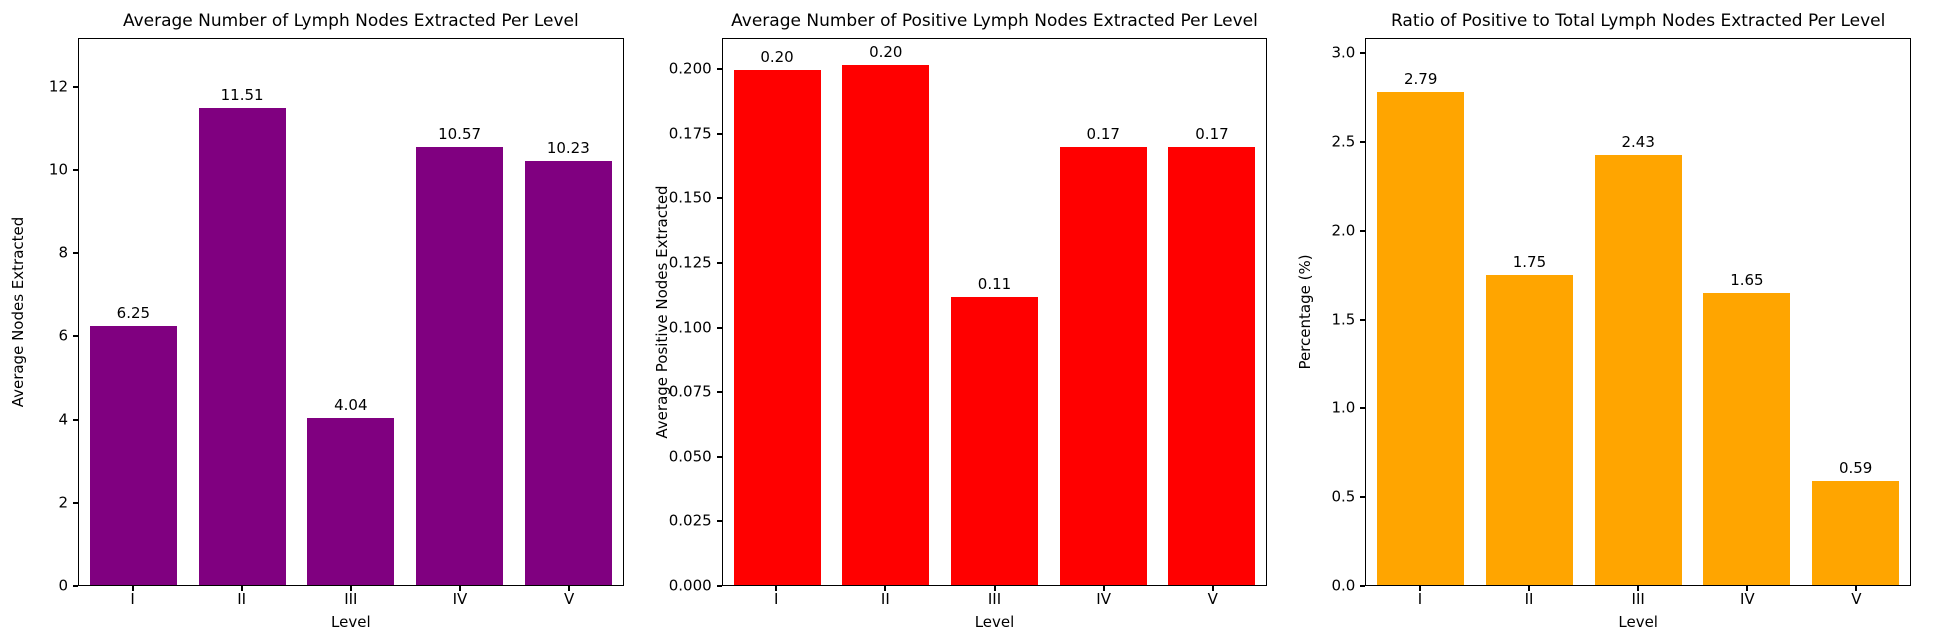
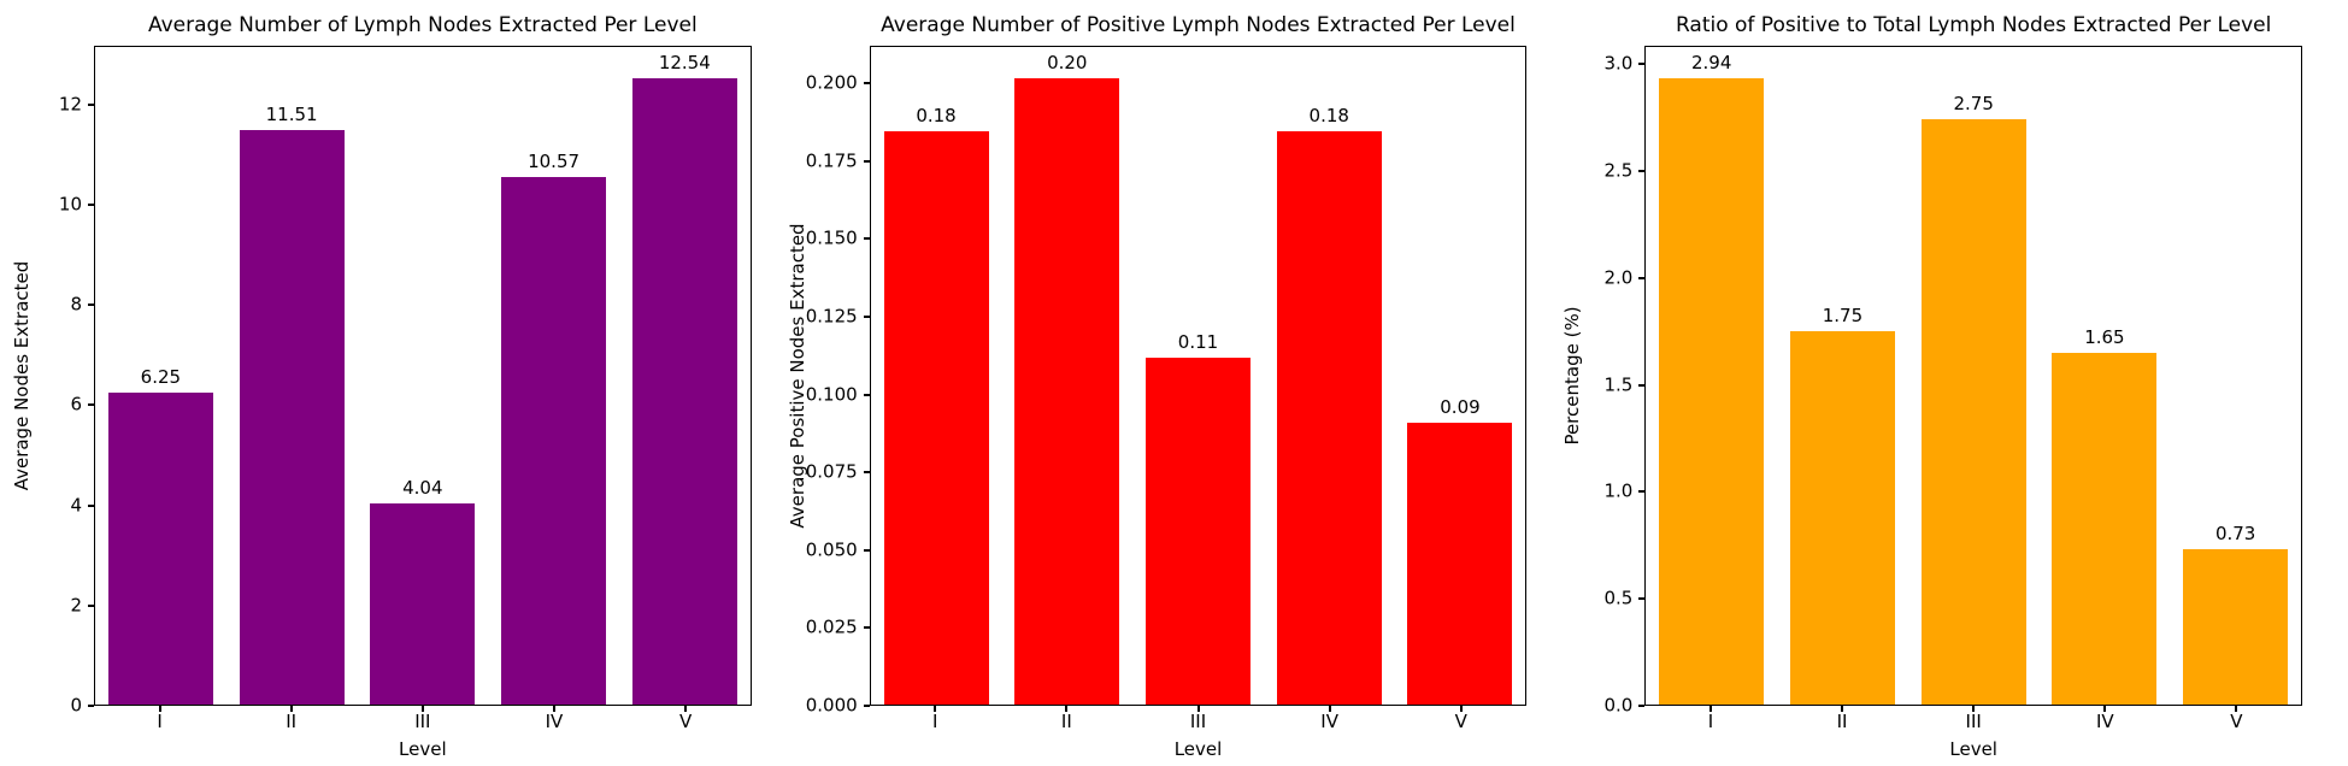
Average Number of Lymph Nodes Extracted Per Level/V: 10.23 -> 12.54
Average Number of Positive Lymph Nodes Extracted Per Level/I: 0.20 -> 0.18
Average Number of Positive Lymph Nodes Extracted Per Level/IV: 0.17 -> 0.18
Average Number of Positive Lymph Nodes Extracted Per Level/V: 0.17 -> 0.09
Ratio of Positive to Total Lymph Nodes Extracted Per Level/I: 2.79 -> 2.94
Ratio of Positive to Total Lymph Nodes Extracted Per Level/III: 2.43 -> 2.75
Ratio of Positive to Total Lymph Nodes Extracted Per Level/V: 0.59 -> 0.73
